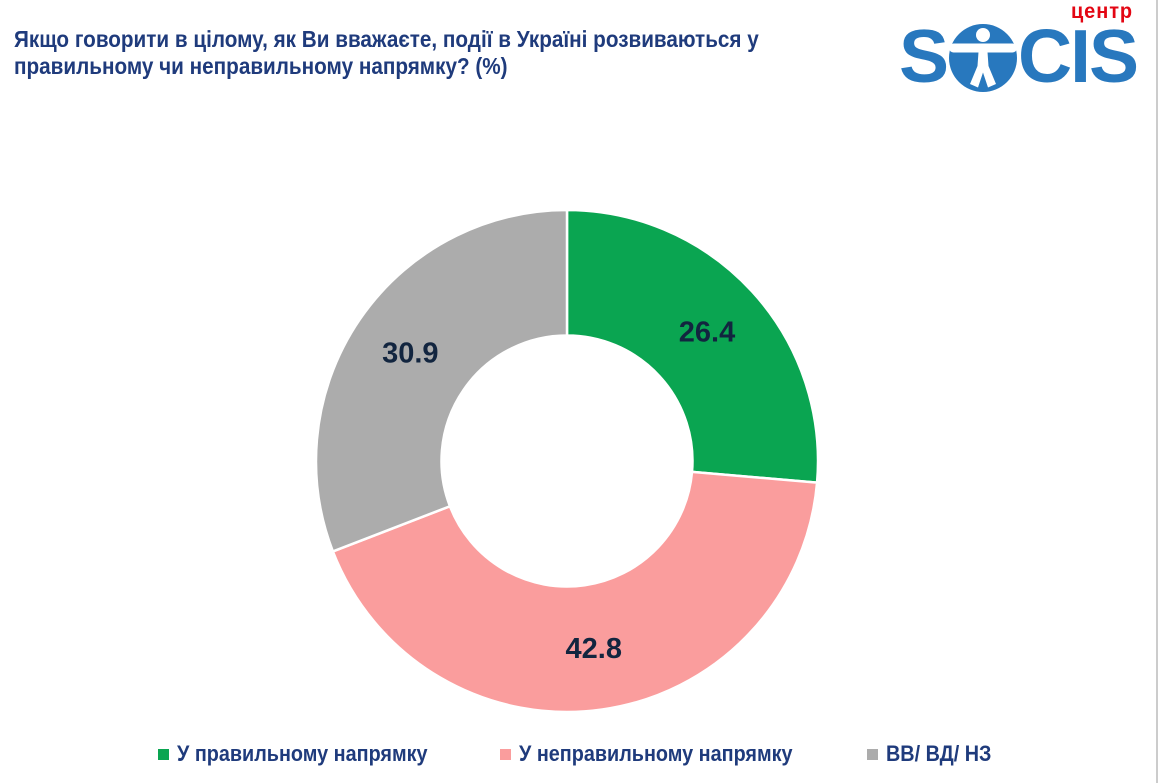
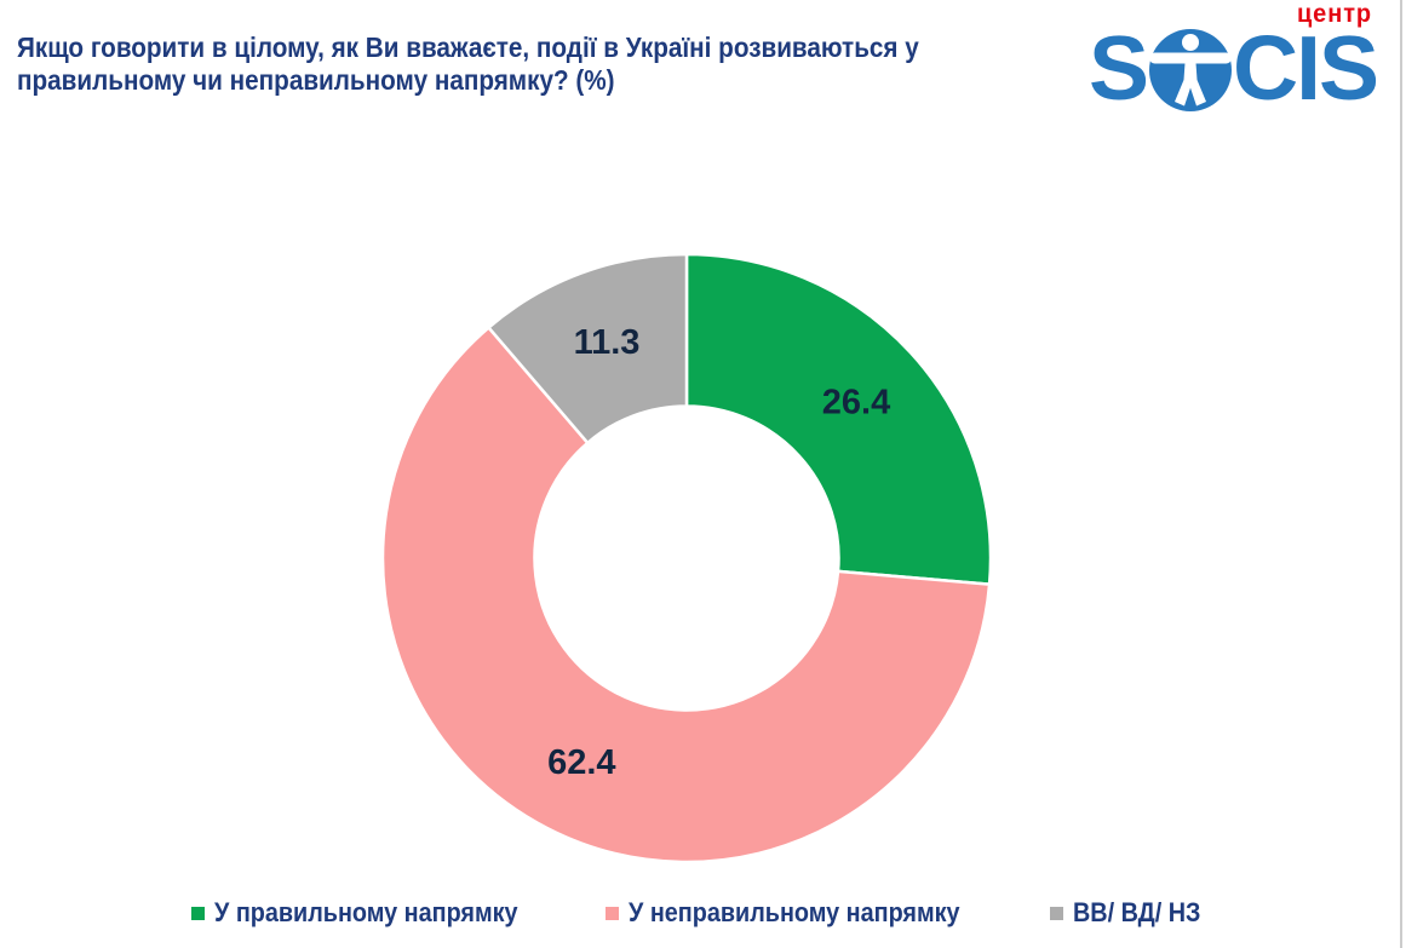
У неправильному напрямку: 42.8 -> 62.4
ВВ/ ВД/ НЗ: 30.9 -> 11.3
